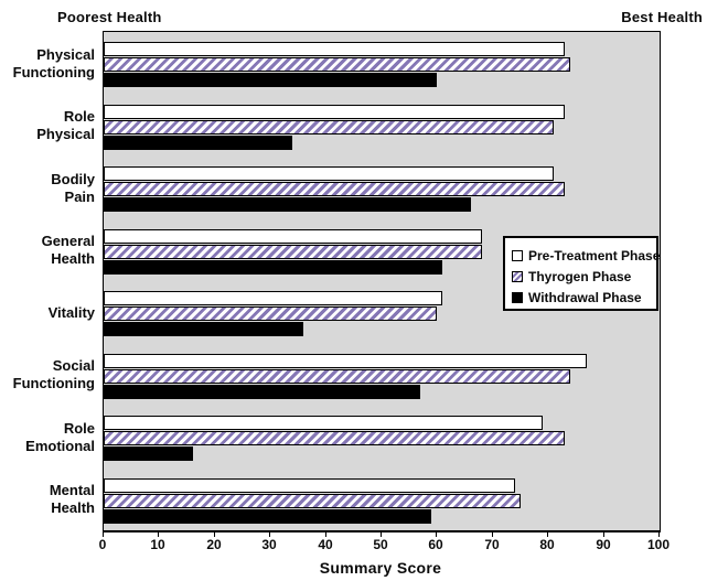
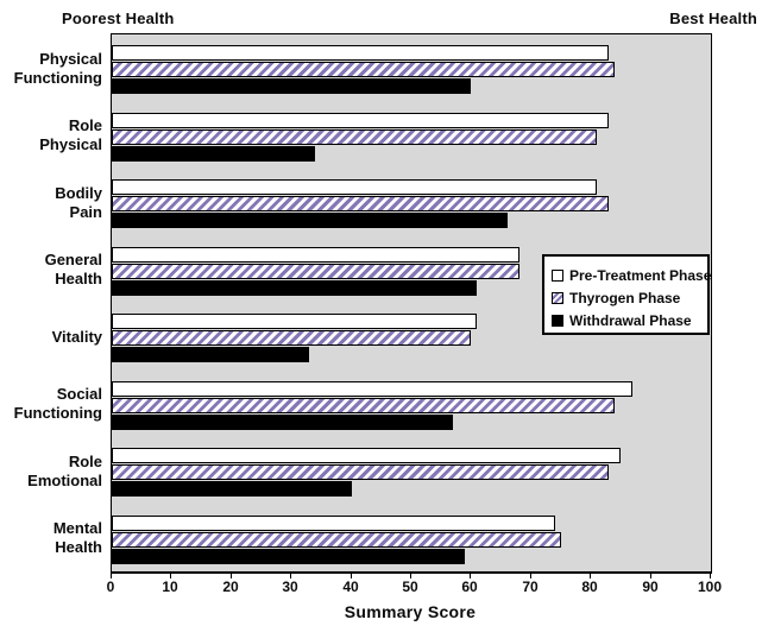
Withdrawal Phase/Vitality: 36 -> 33
Pre-Treatment Phase/Role Emotional: 79 -> 85
Withdrawal Phase/Role Emotional: 16 -> 40
